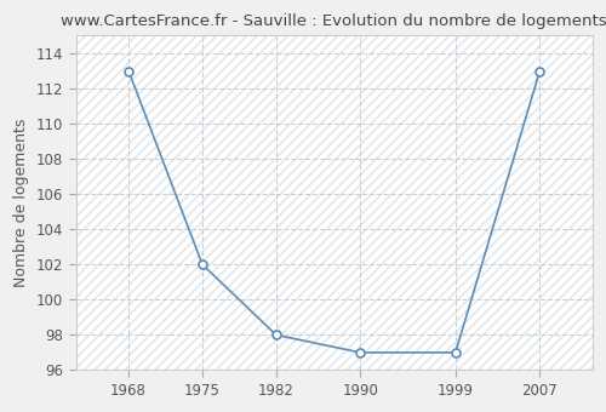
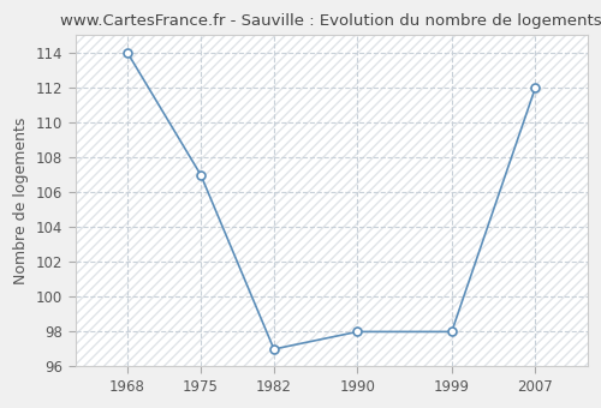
1968: 113 -> 114
1975: 102 -> 107
1982: 98 -> 97
1990: 97 -> 98
1999: 97 -> 98
2007: 113 -> 112
